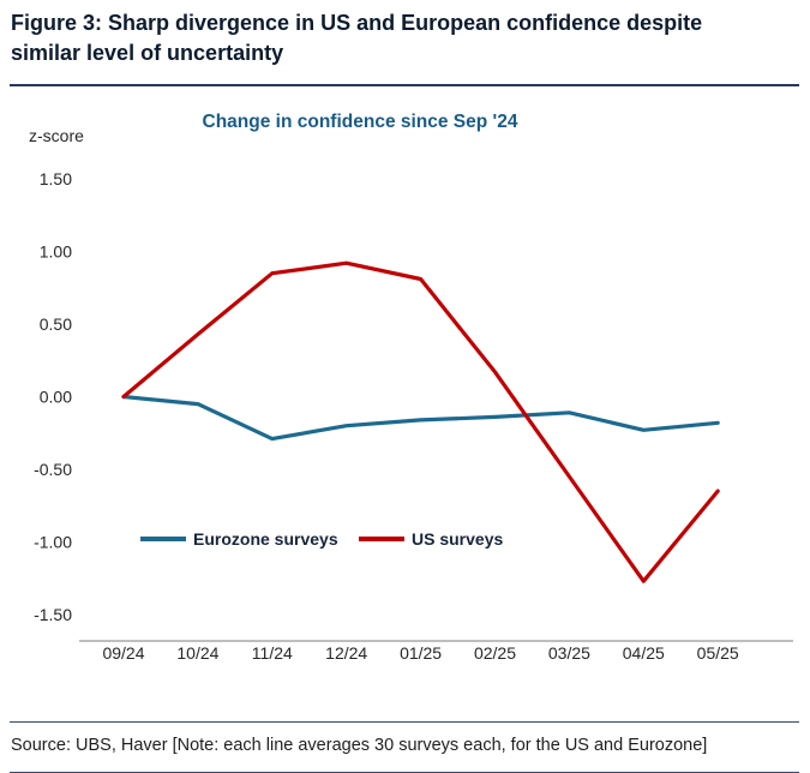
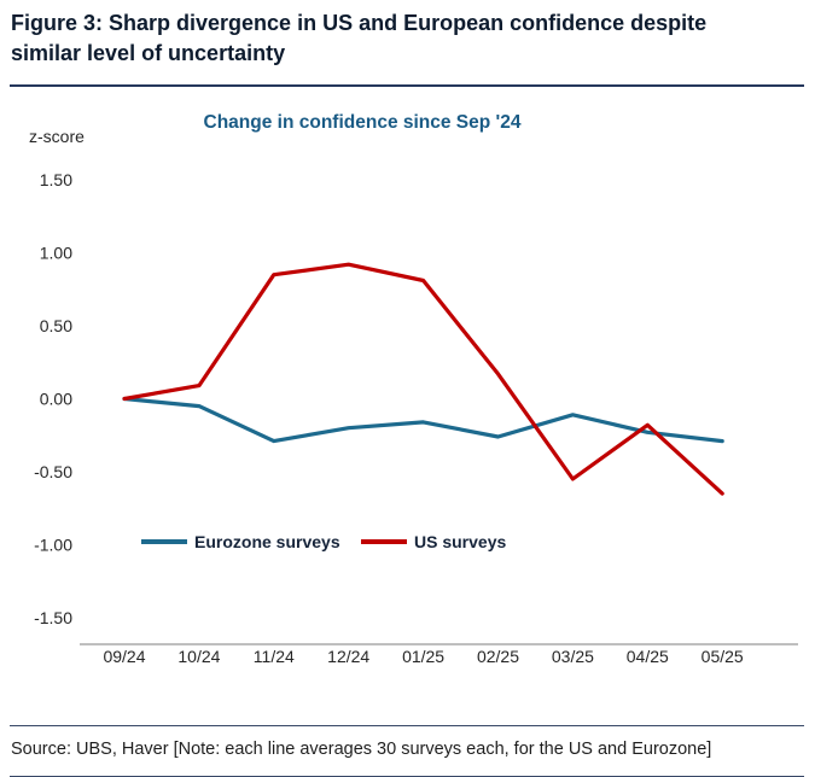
US surveys/10/24: 0.43 -> 0.09
Eurozone surveys/02/25: -0.14 -> -0.26
US surveys/04/25: -1.27 -> -0.18
Eurozone surveys/05/25: -0.18 -> -0.29
